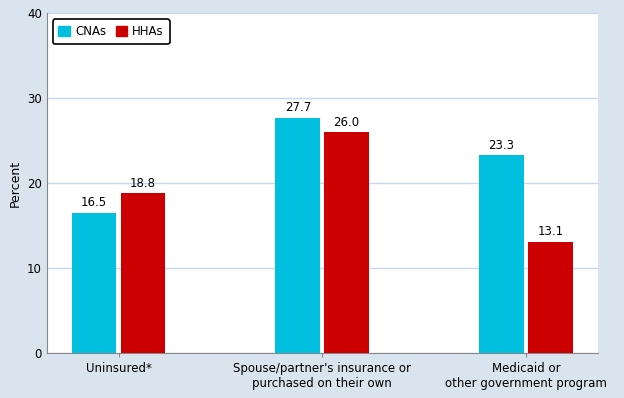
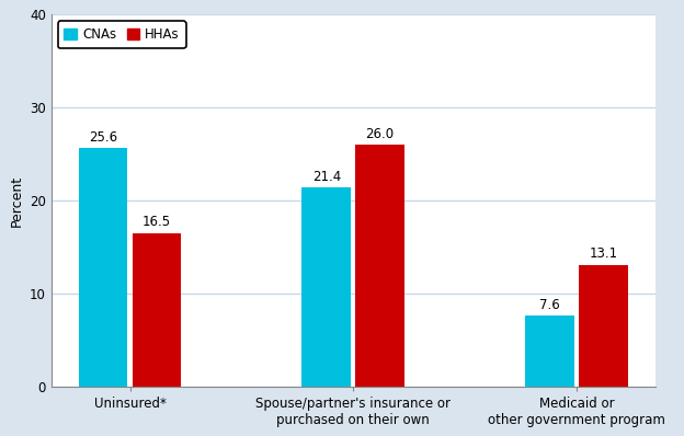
CNAs/Uninsured*: 16.5 -> 25.6
HHAs/Uninsured*: 18.8 -> 16.5
CNAs/Spouse/partner's insurance or purchased on their own: 27.7 -> 21.4
CNAs/Medicaid or other government program: 23.3 -> 7.6
